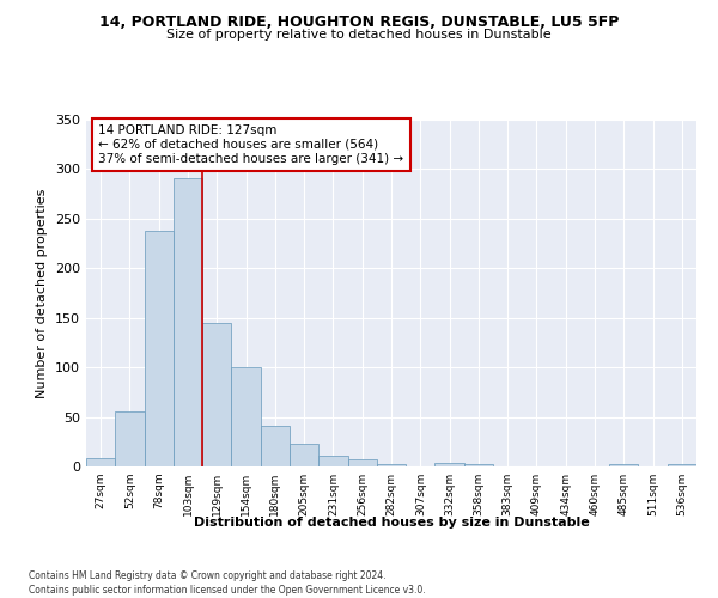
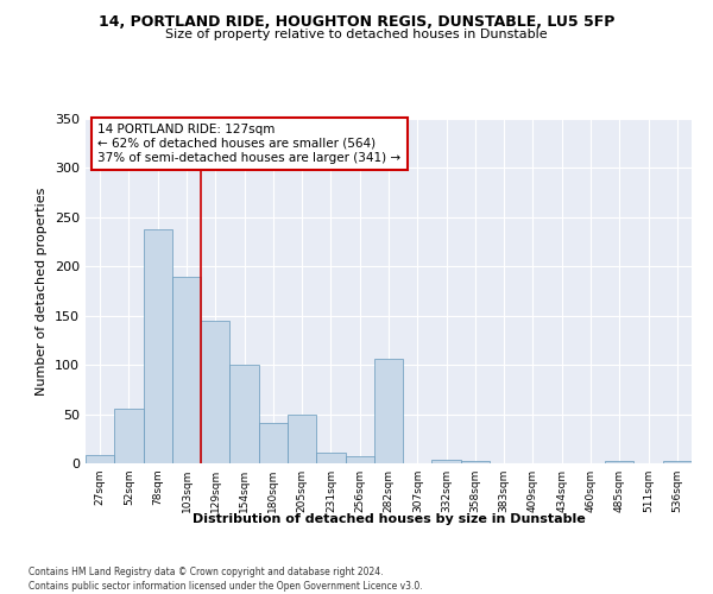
103sqm: 291 -> 190
205sqm: 23 -> 50
282sqm: 3 -> 106
